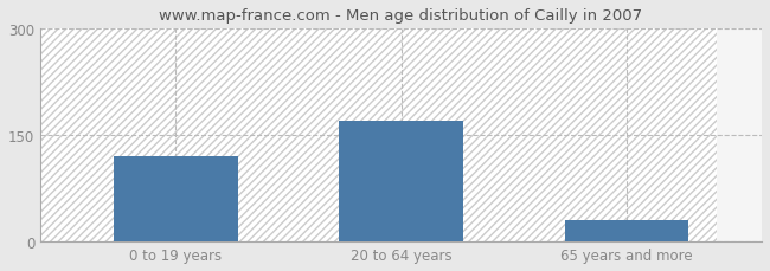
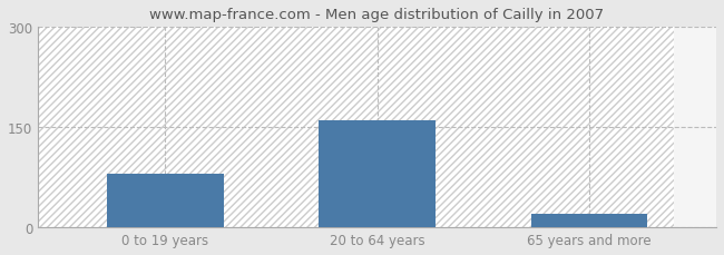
0 to 19 years: 120 -> 80
20 to 64 years: 170 -> 160
65 years and more: 30 -> 20
